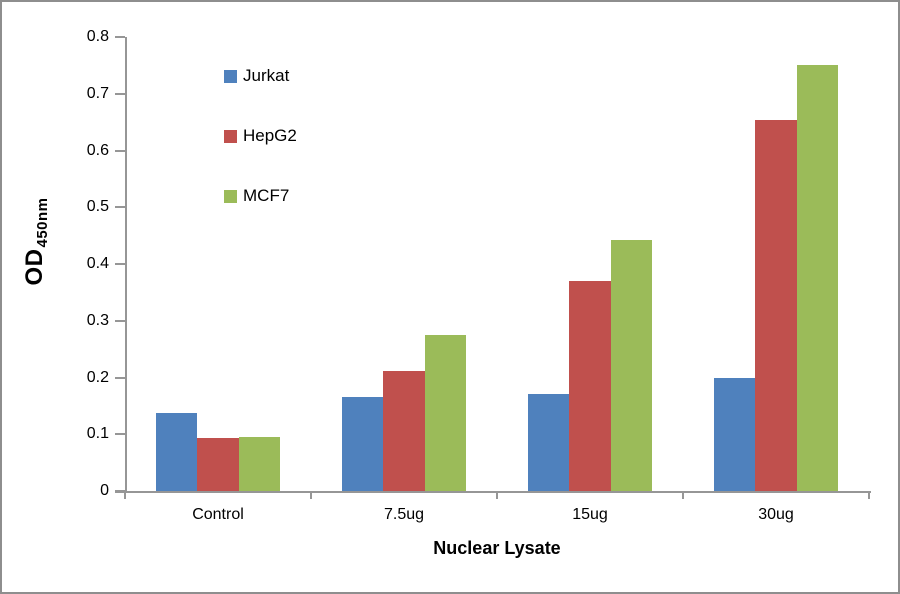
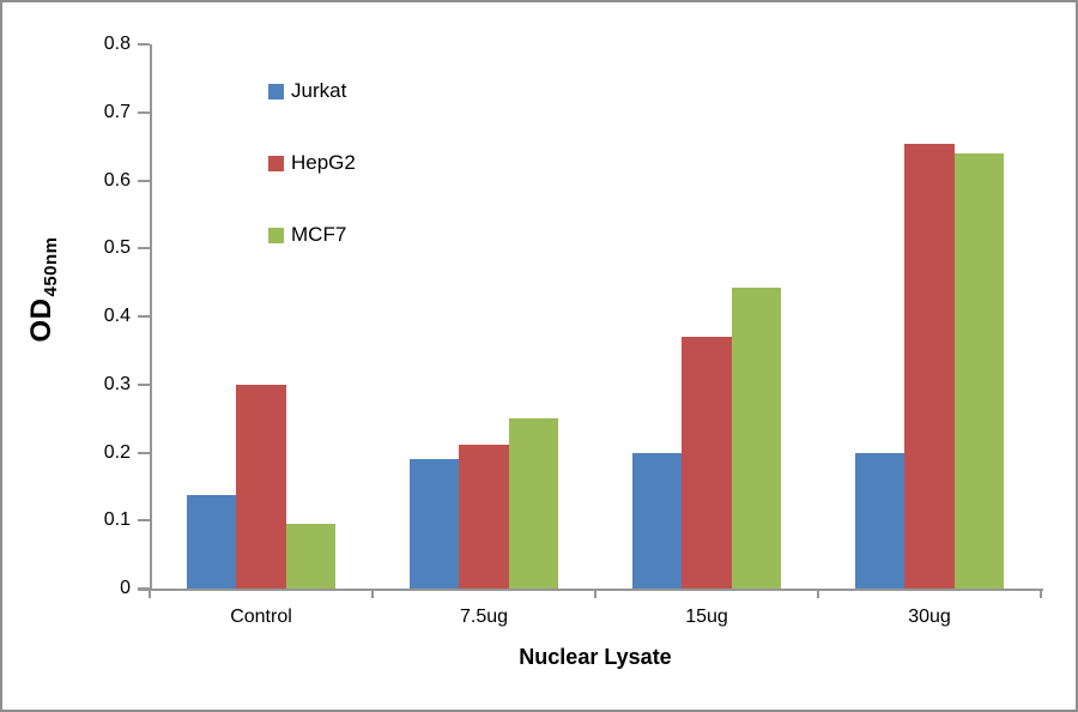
HepG2/Control: 0.09 -> 0.30
Jurkat/7.5ug: 0.17 -> 0.19
MCF7/7.5ug: 0.28 -> 0.25
Jurkat/15ug: 0.17 -> 0.20
MCF7/30ug: 0.75 -> 0.64
